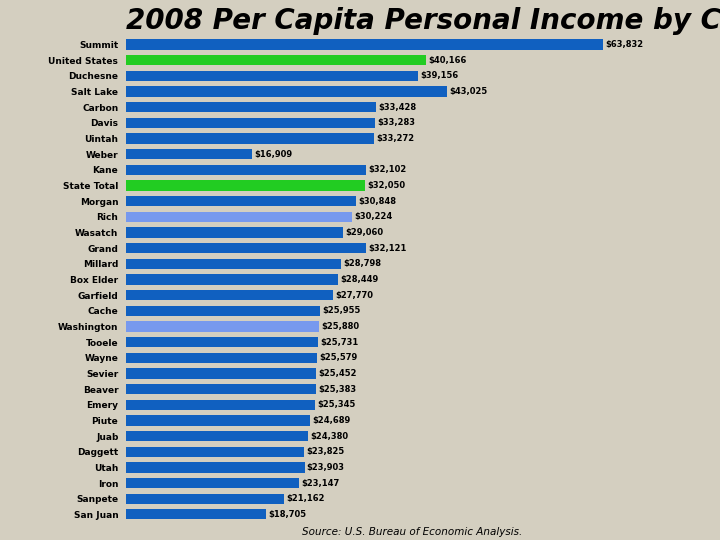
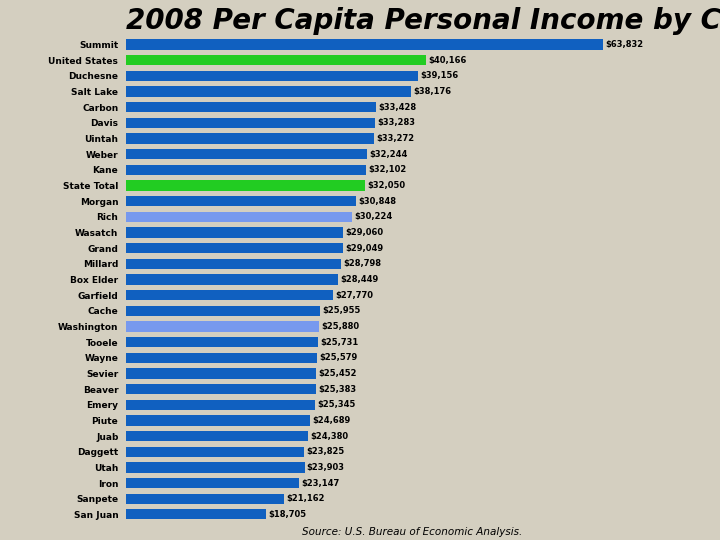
Salt Lake: $43,025 -> $38,176
Weber: $16,909 -> $32,244
Grand: $32,121 -> $29,049
